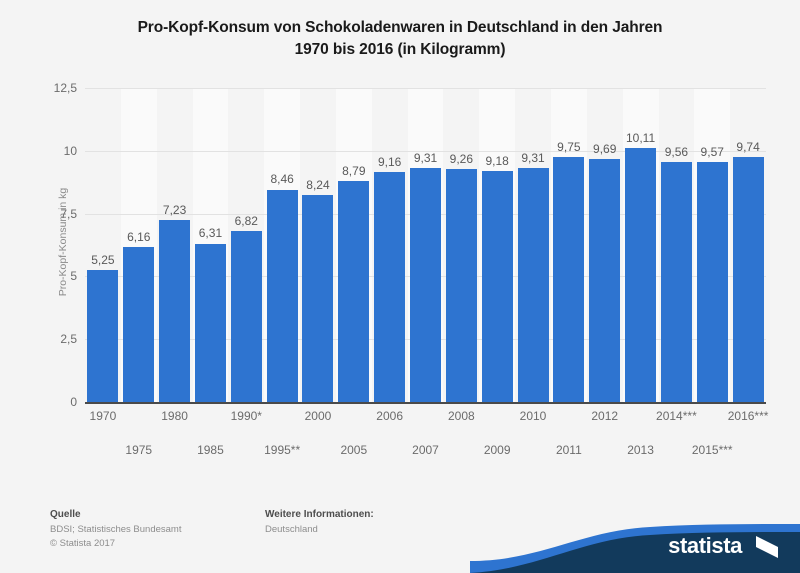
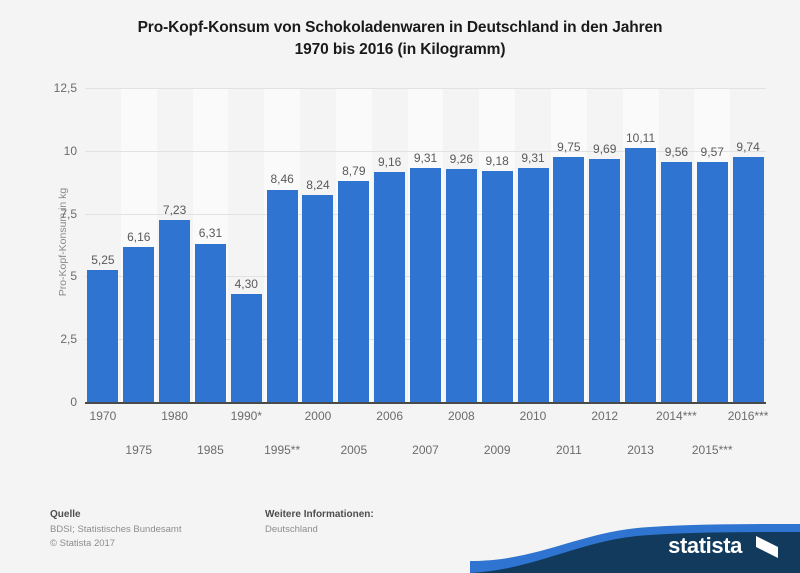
1990*: 6,82 -> 4,30
